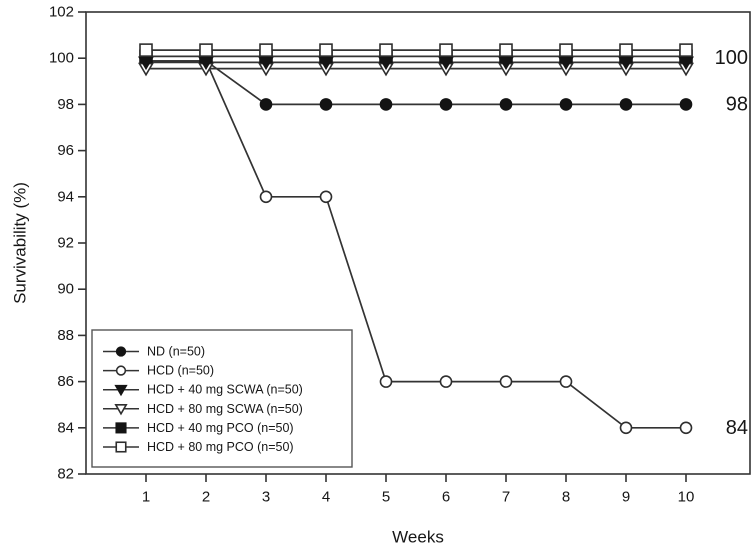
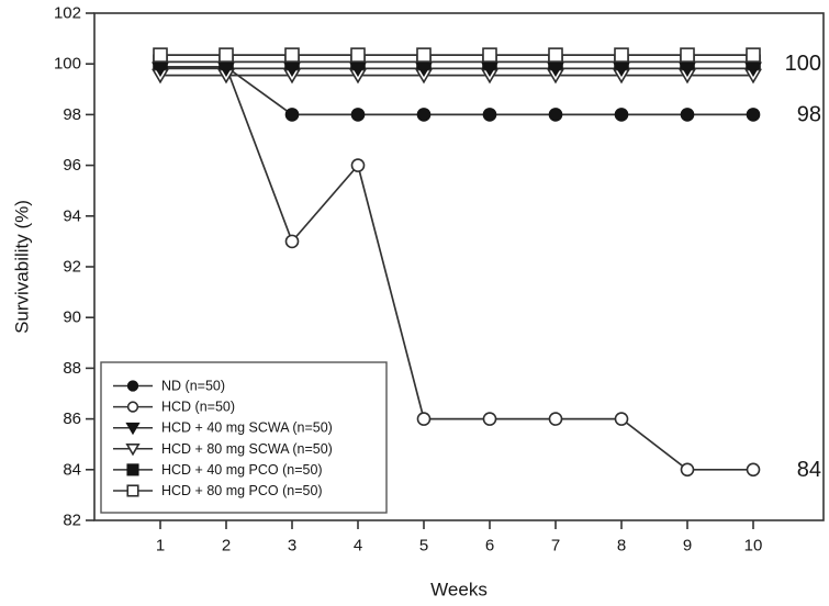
HCD (n=50)/3: 94 -> 93
HCD (n=50)/4: 94 -> 96
